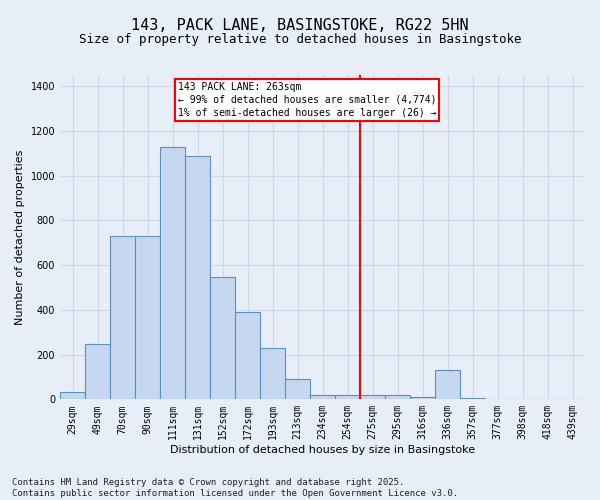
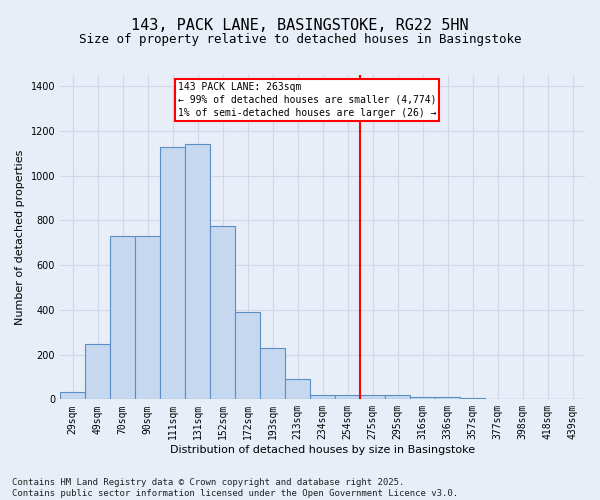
131sqm: 1090 -> 1140
152sqm: 545 -> 775
336sqm: 130 -> 10
